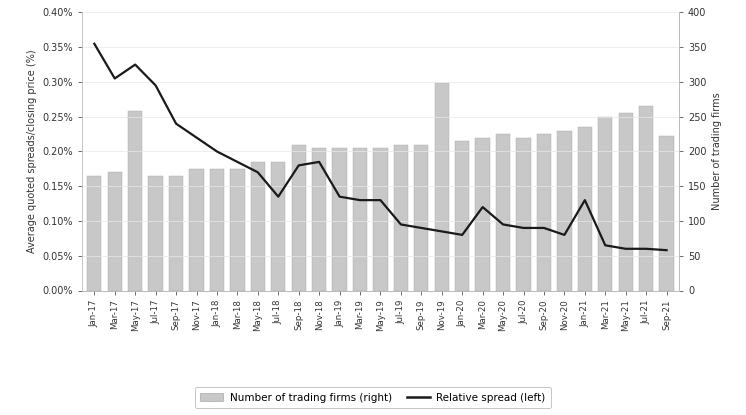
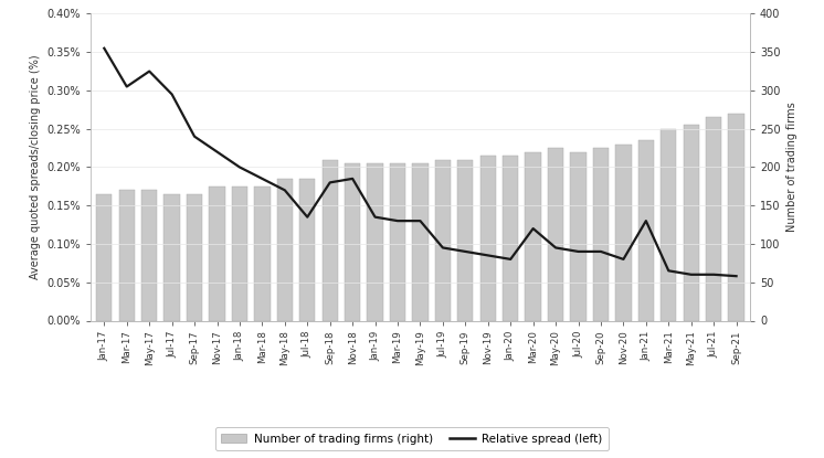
Number of trading firms (right)/May-17: 258 -> 170
Number of trading firms (right)/Nov-19: 298 -> 215
Number of trading firms (right)/Sep-21: 222 -> 270
